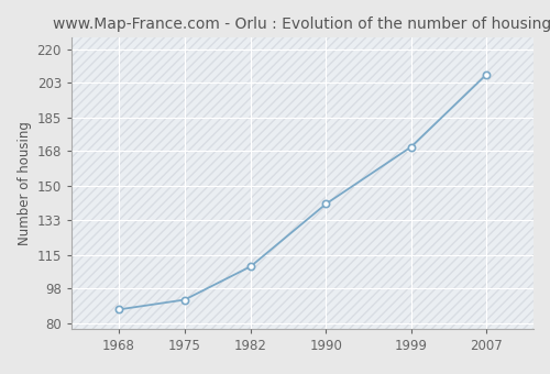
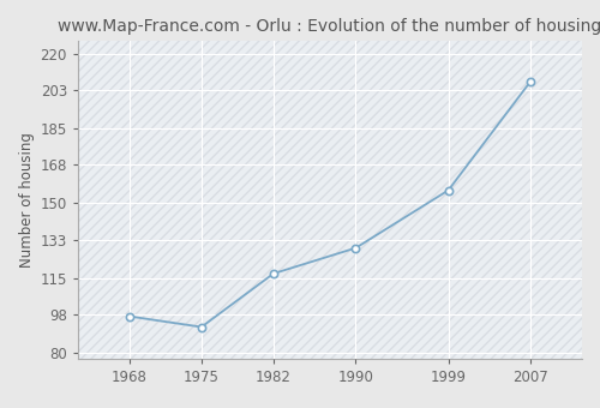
1968: 87 -> 97
1982: 109 -> 117
1990: 141 -> 129
1999: 170 -> 156
